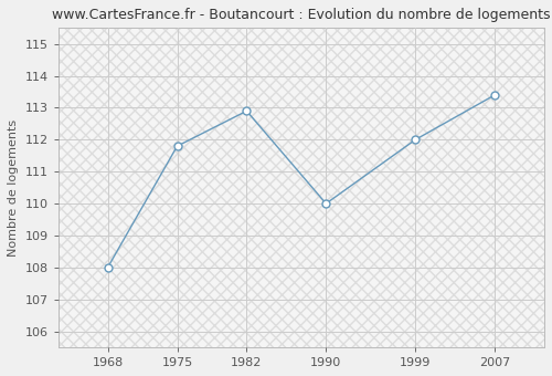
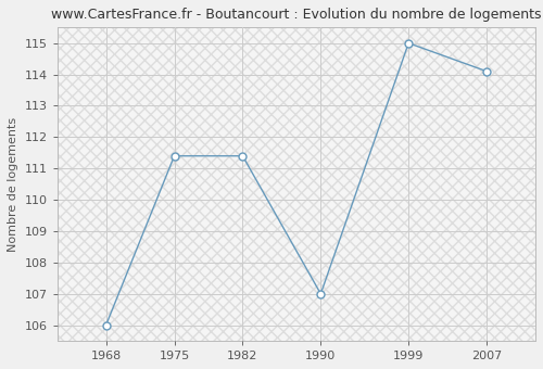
1968: 108.0 -> 106.0
1975: 111.8 -> 111.4
1982: 112.9 -> 111.4
1990: 110.0 -> 107.0
1999: 112.0 -> 115.0
2007: 113.4 -> 114.1
